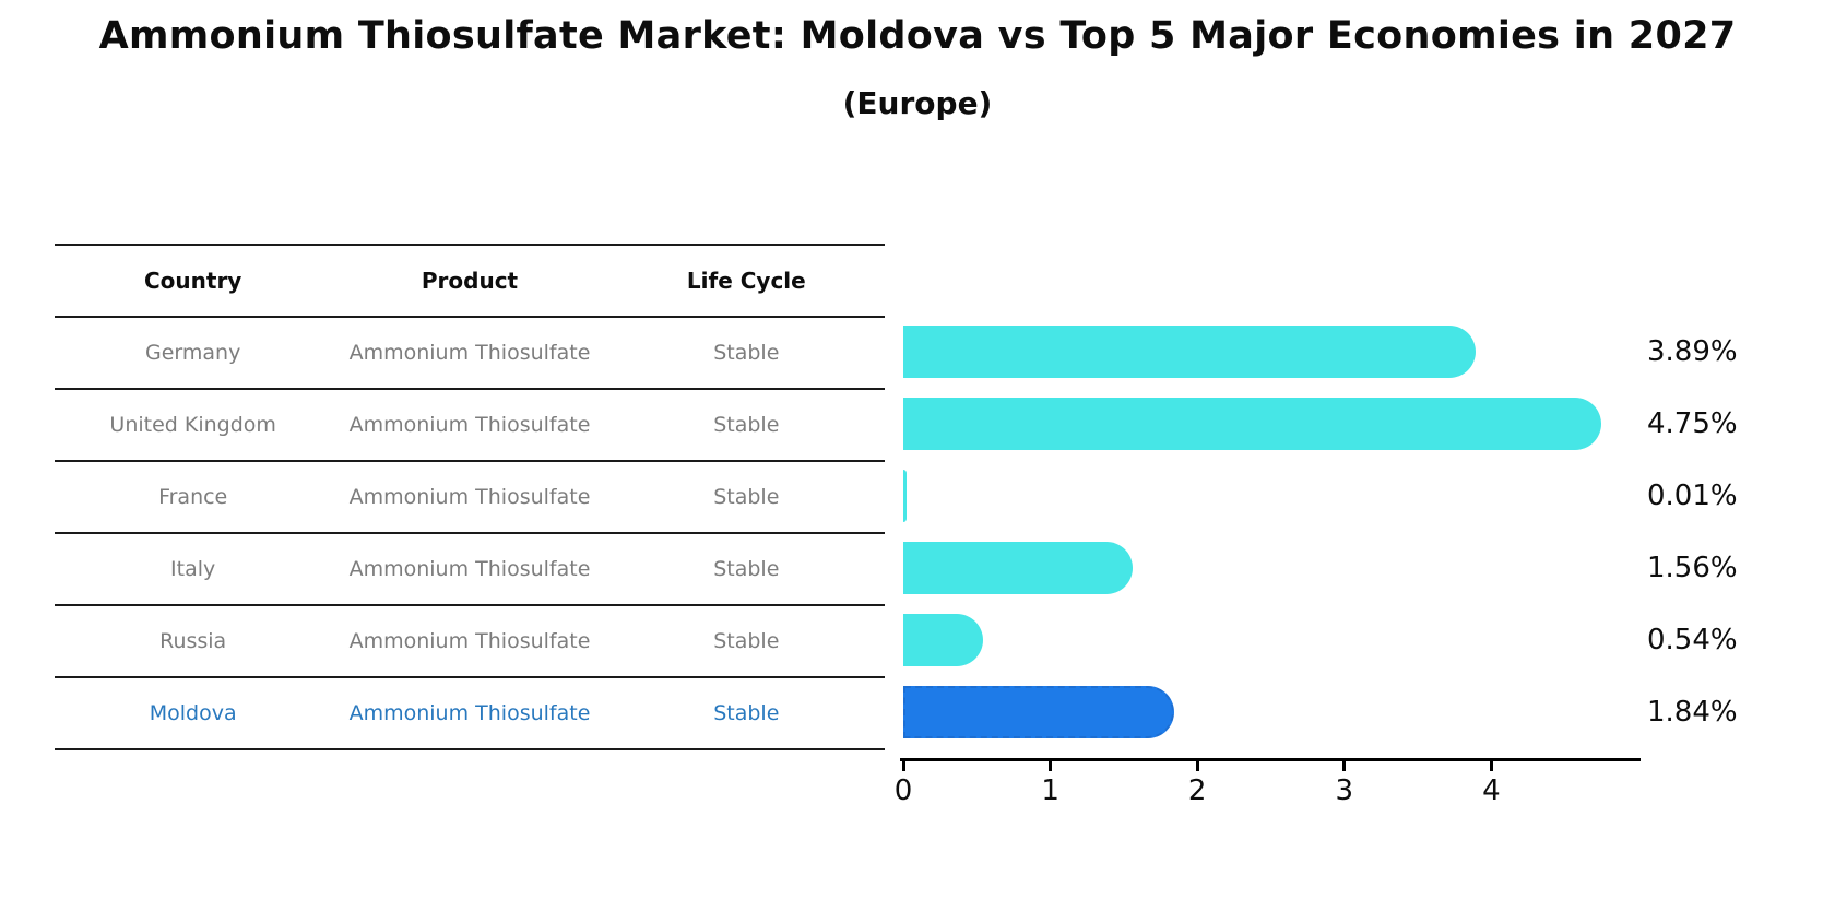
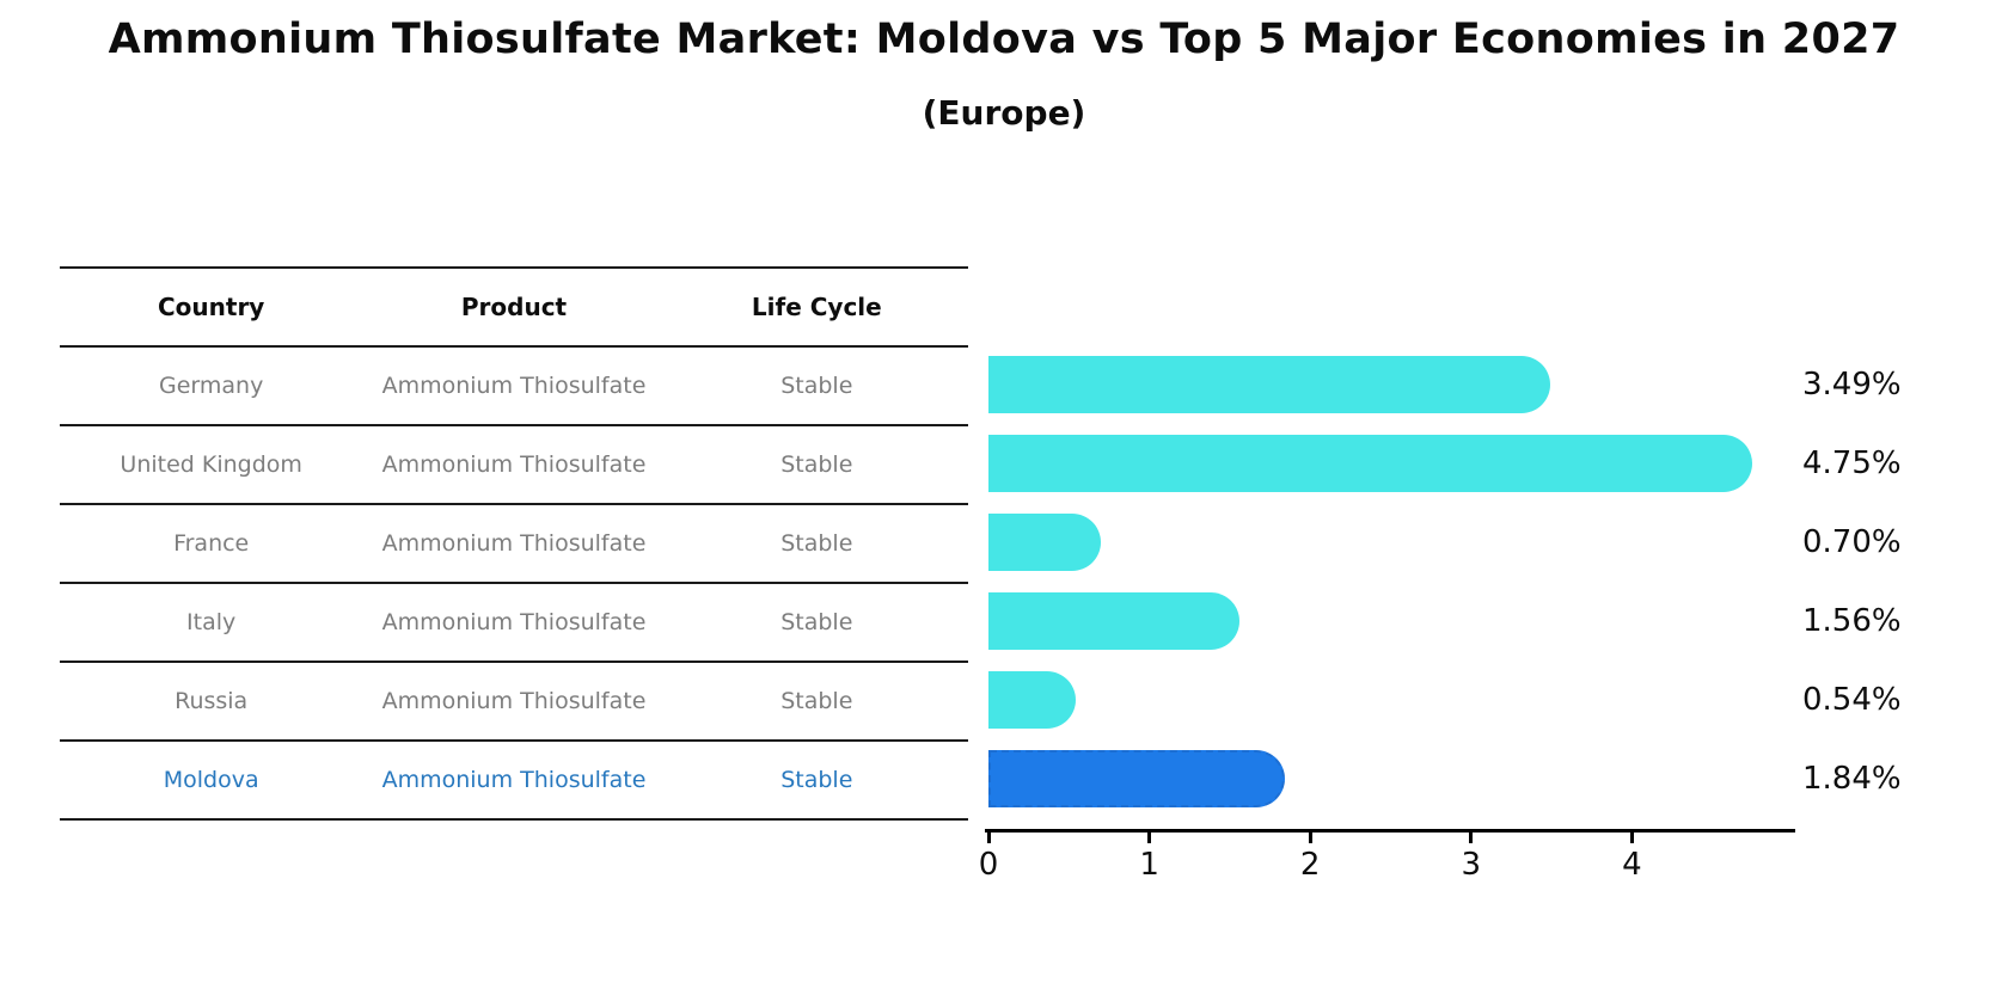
Germany: 3.89% -> 3.49%
France: 0.01% -> 0.70%
